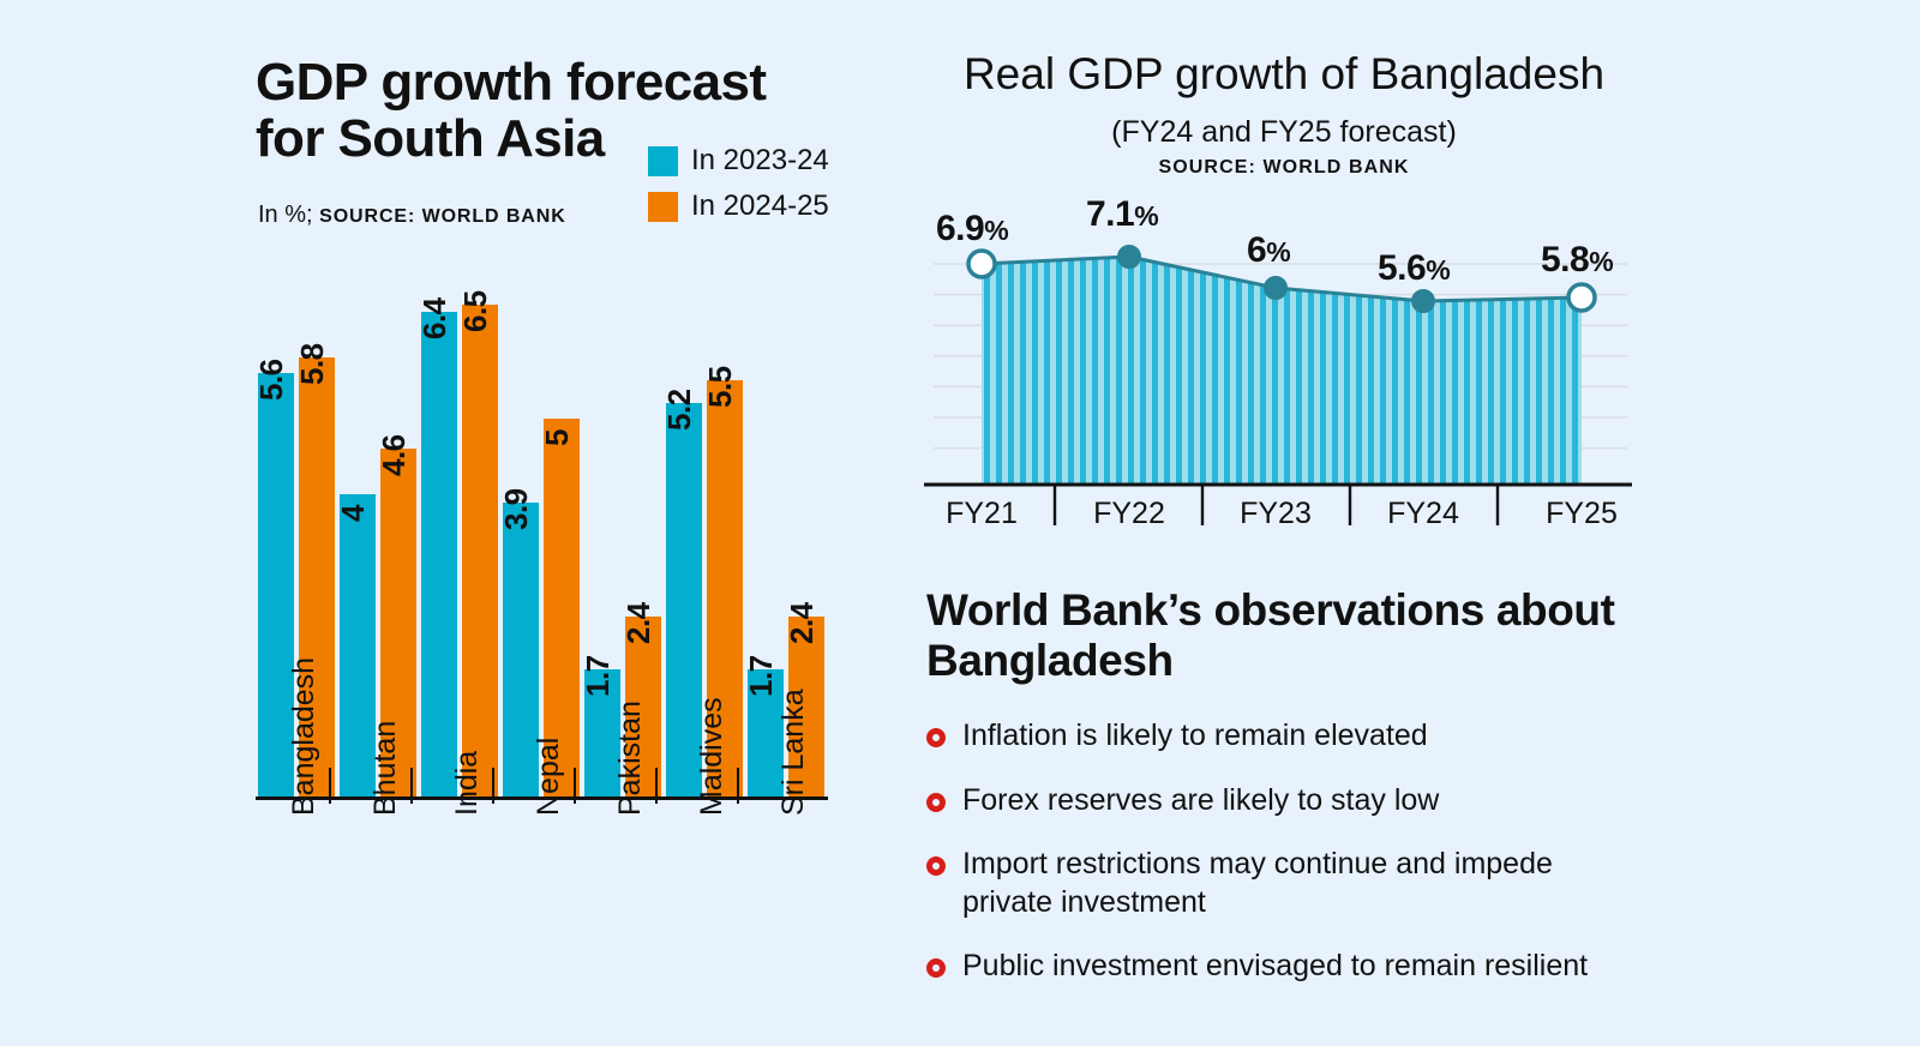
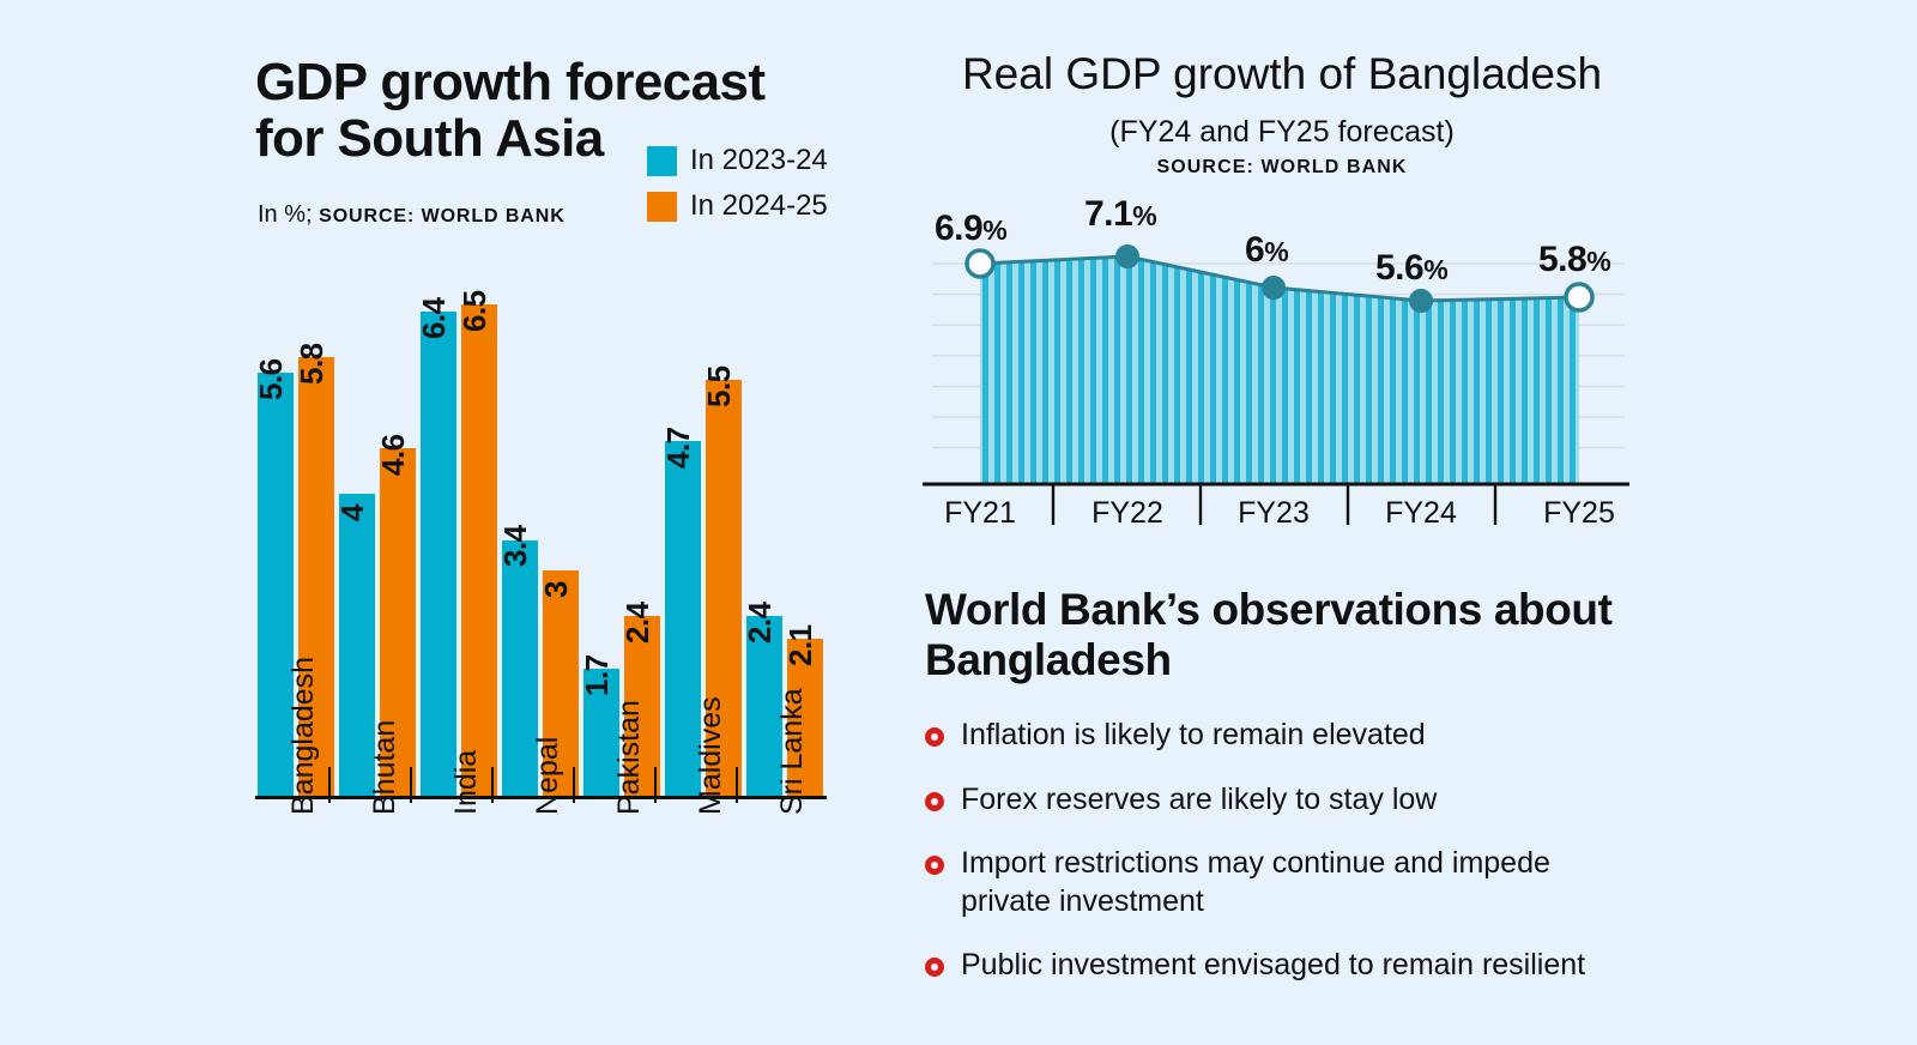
GDP growth forecast for South Asia/In 2023-24/Nepal: 3.9 -> 3.4
GDP growth forecast for South Asia/In 2024-25/Nepal: 5 -> 3
GDP growth forecast for South Asia/In 2023-24/Maldives: 5.2 -> 4.7
GDP growth forecast for South Asia/In 2023-24/Sri Lanka: 1.7 -> 2.4
GDP growth forecast for South Asia/In 2024-25/Sri Lanka: 2.4 -> 2.1
